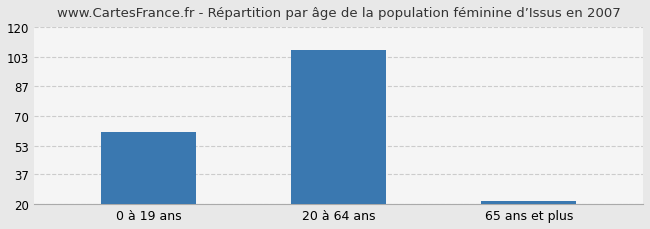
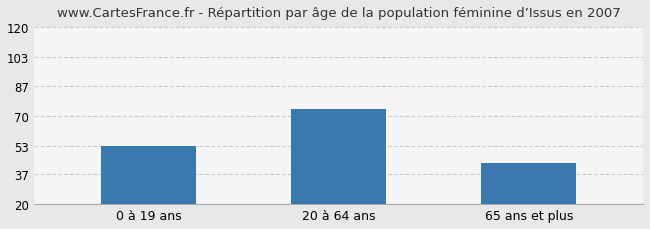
0 à 19 ans: 61 -> 53
20 à 64 ans: 107 -> 74
65 ans et plus: 22 -> 43
